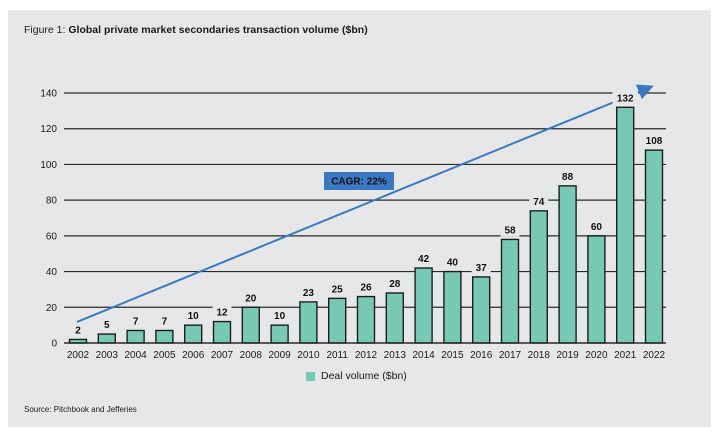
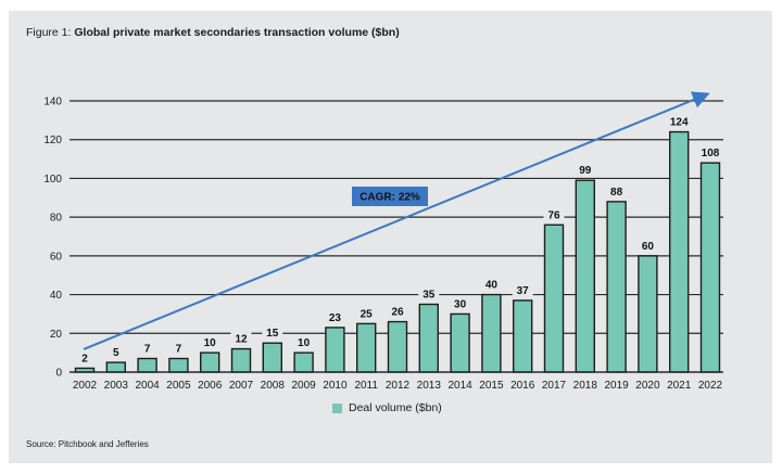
2008: 20 -> 15
2013: 28 -> 35
2014: 42 -> 30
2017: 58 -> 76
2018: 74 -> 99
2021: 132 -> 124
